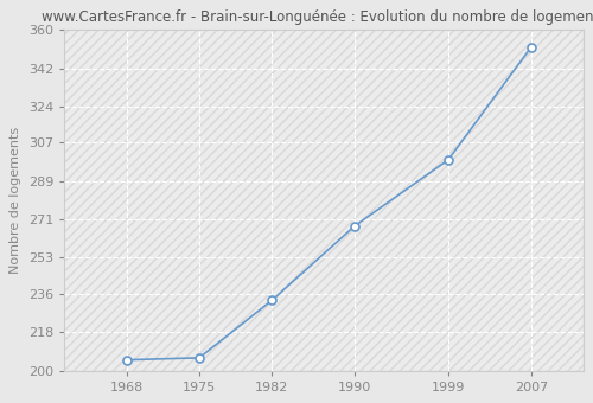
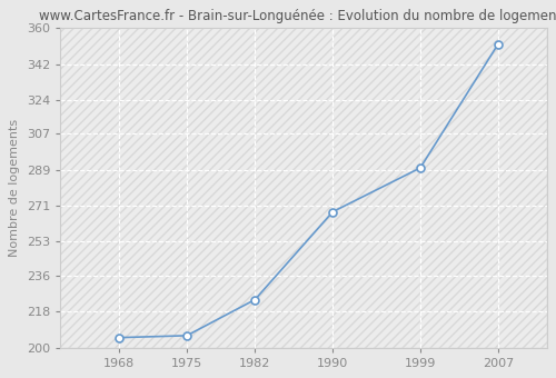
1982: 233 -> 224
1999: 299 -> 290
